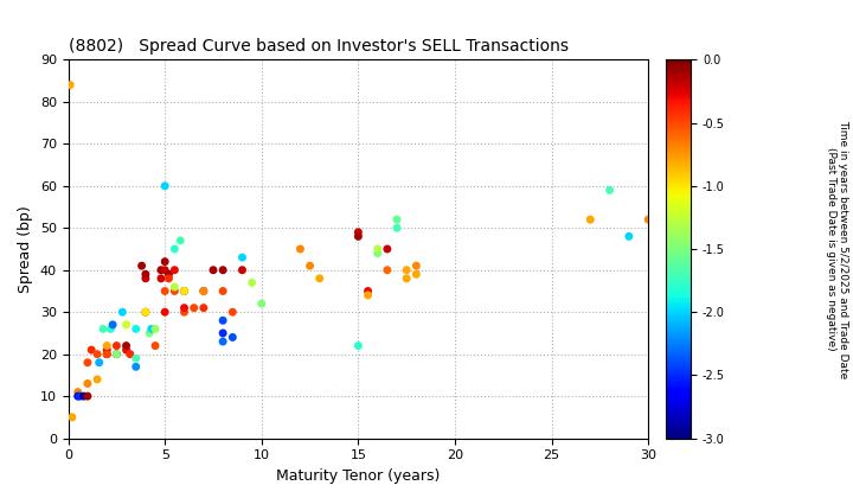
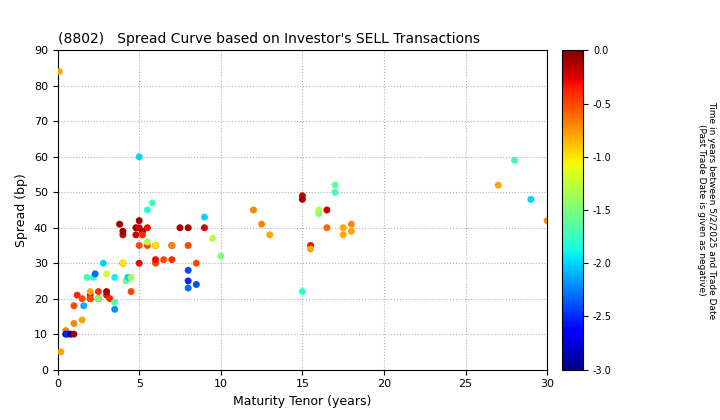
30: 52 -> 42
